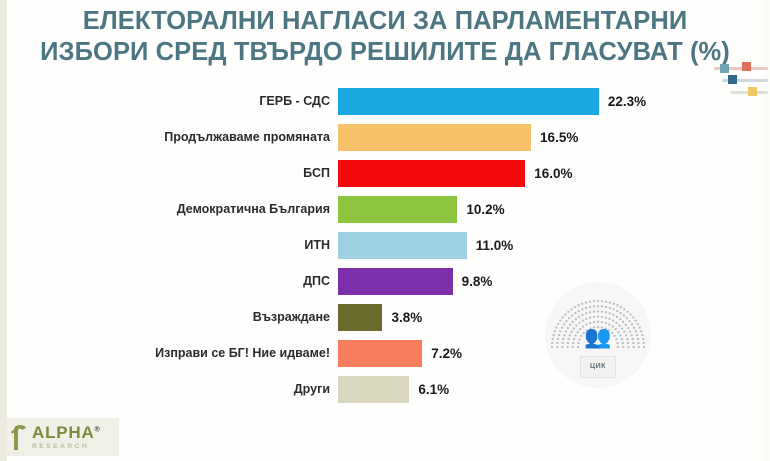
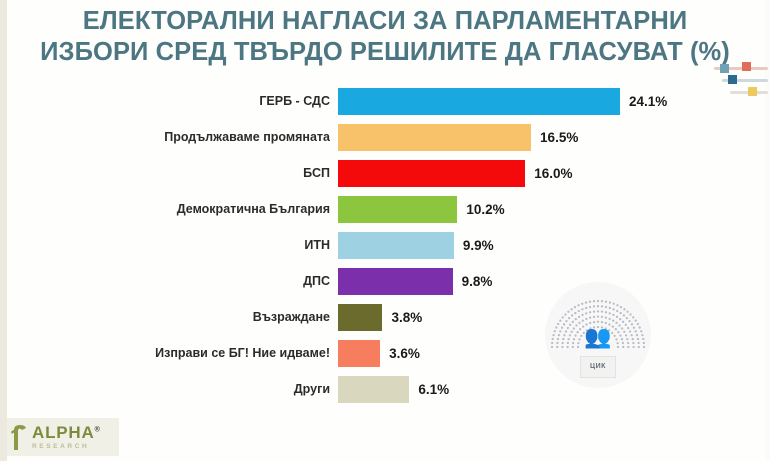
ГЕРБ - СДС: 22.3% -> 24.1%
ИТН: 11.0% -> 9.9%
Изправи се БГ! Ние идваме!: 7.2% -> 3.6%
